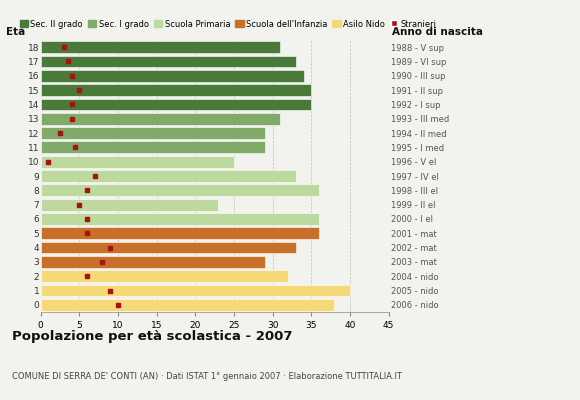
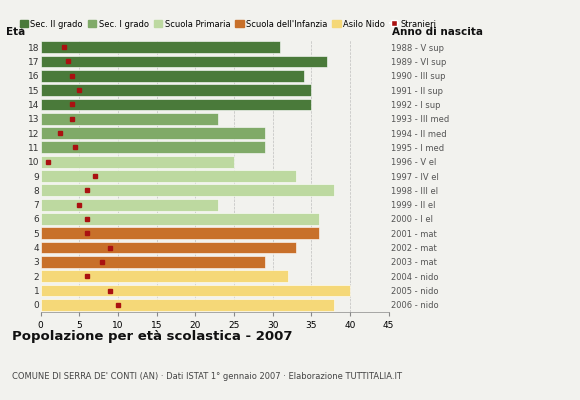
17: 33 -> 37
13: 31 -> 23
8: 36 -> 38
